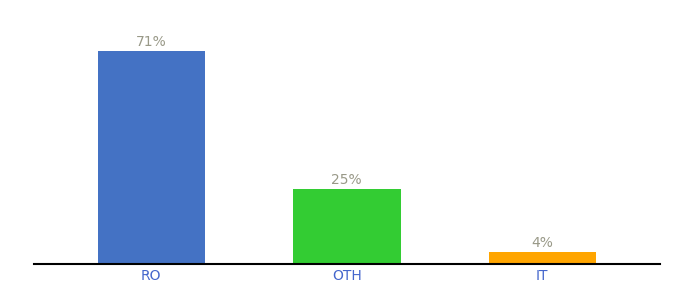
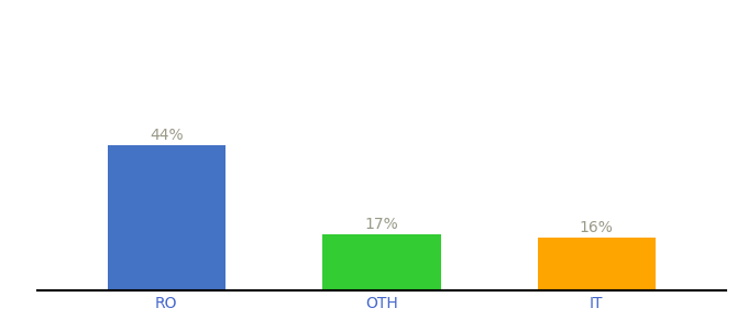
RO: 71% -> 44%
OTH: 25% -> 17%
IT: 4% -> 16%
